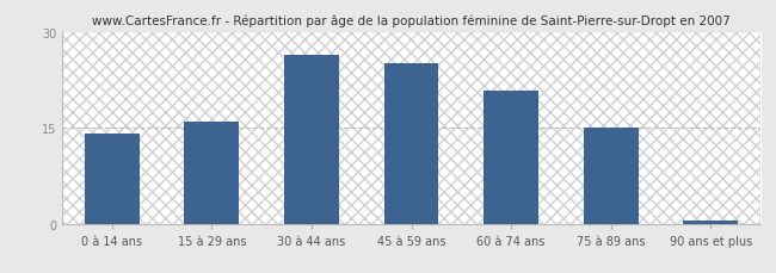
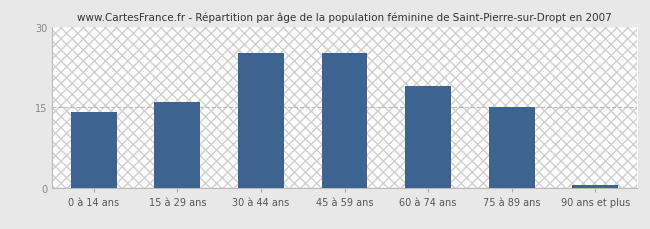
30 à 44 ans: 26.4 -> 25.0
60 à 74 ans: 20.8 -> 19.0
